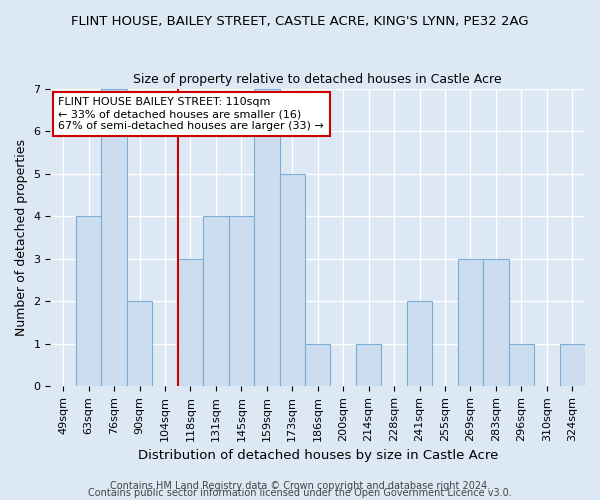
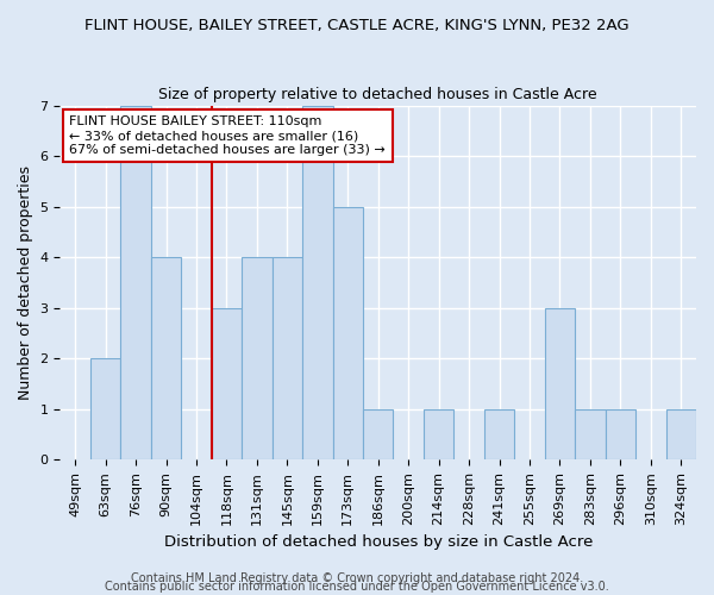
63sqm: 4 -> 2
90sqm: 2 -> 4
241sqm: 2 -> 1
283sqm: 3 -> 1
